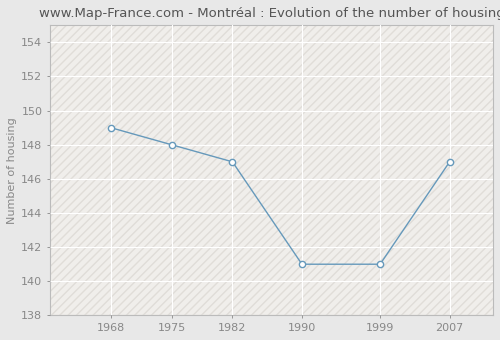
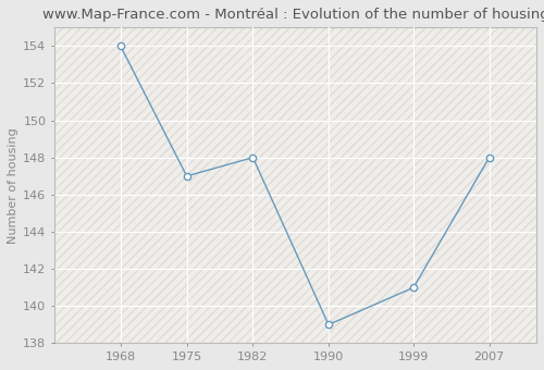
1968: 149 -> 154
1975: 148 -> 147
1982: 147 -> 148
1990: 141 -> 139
2007: 147 -> 148
